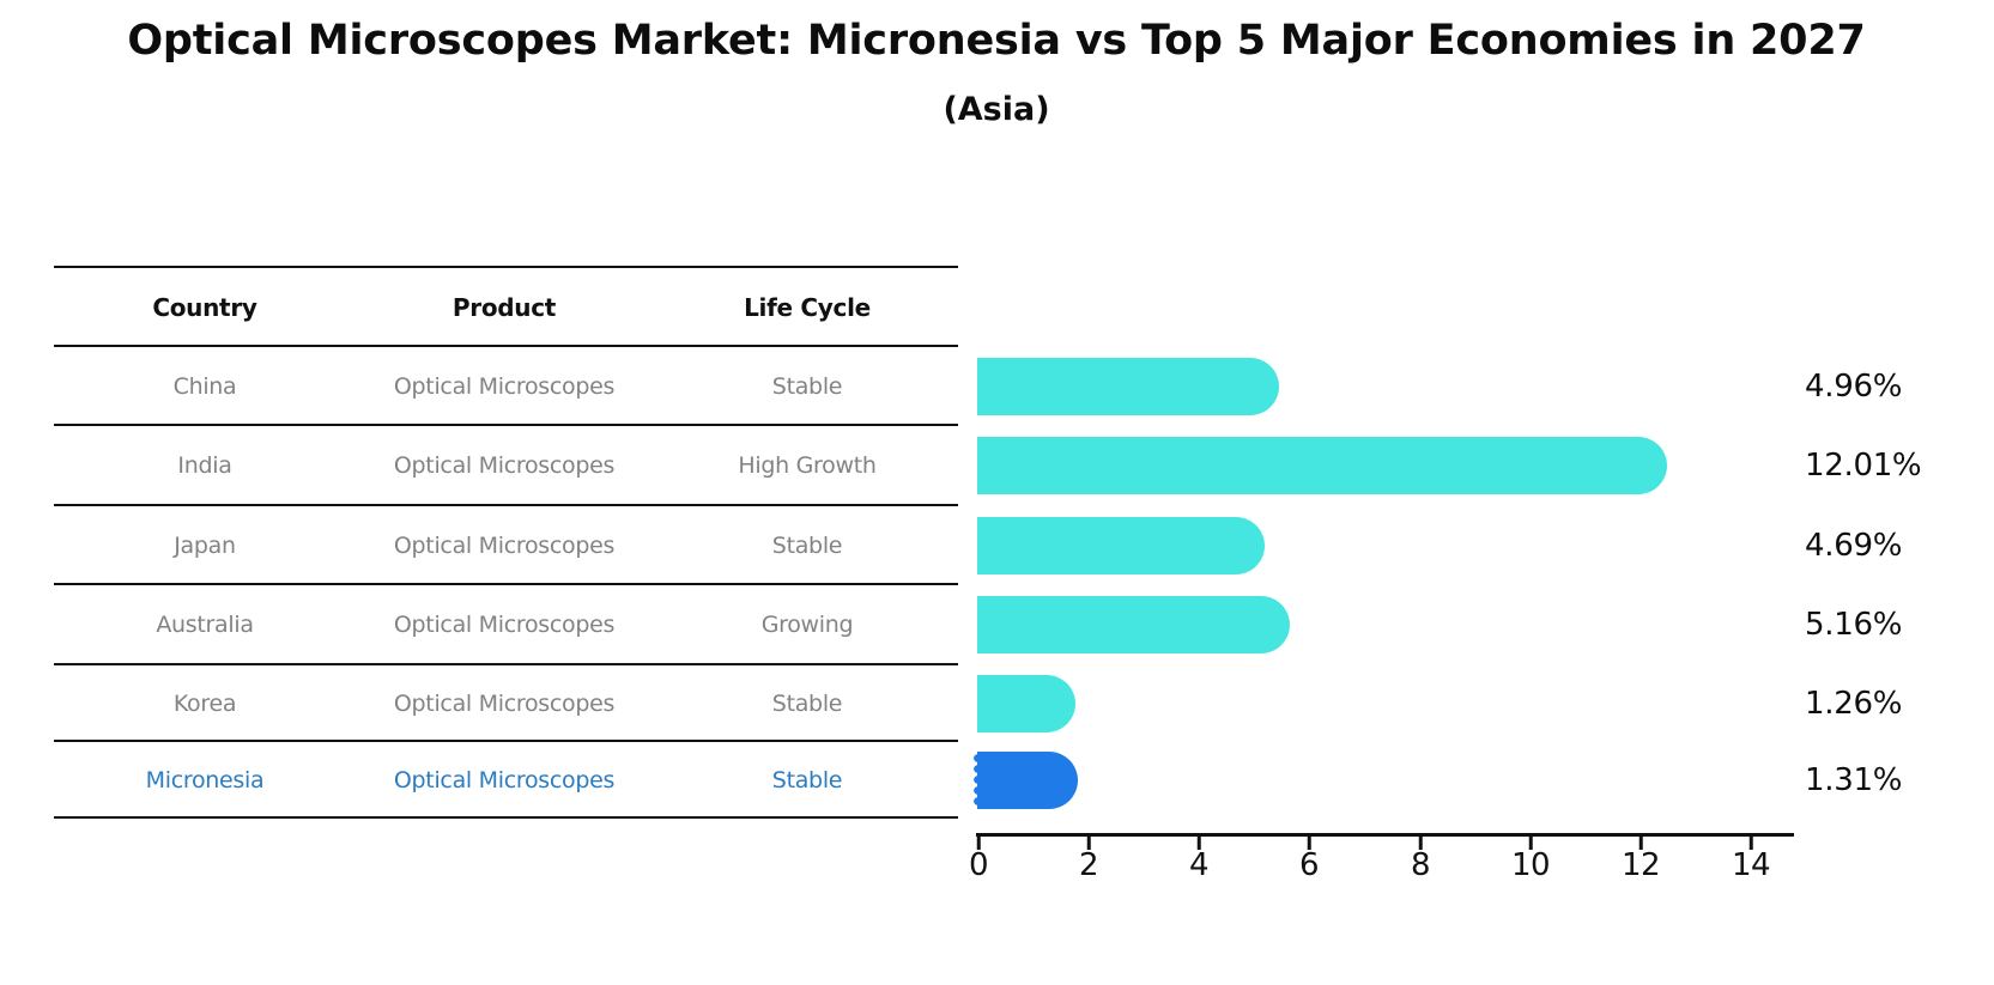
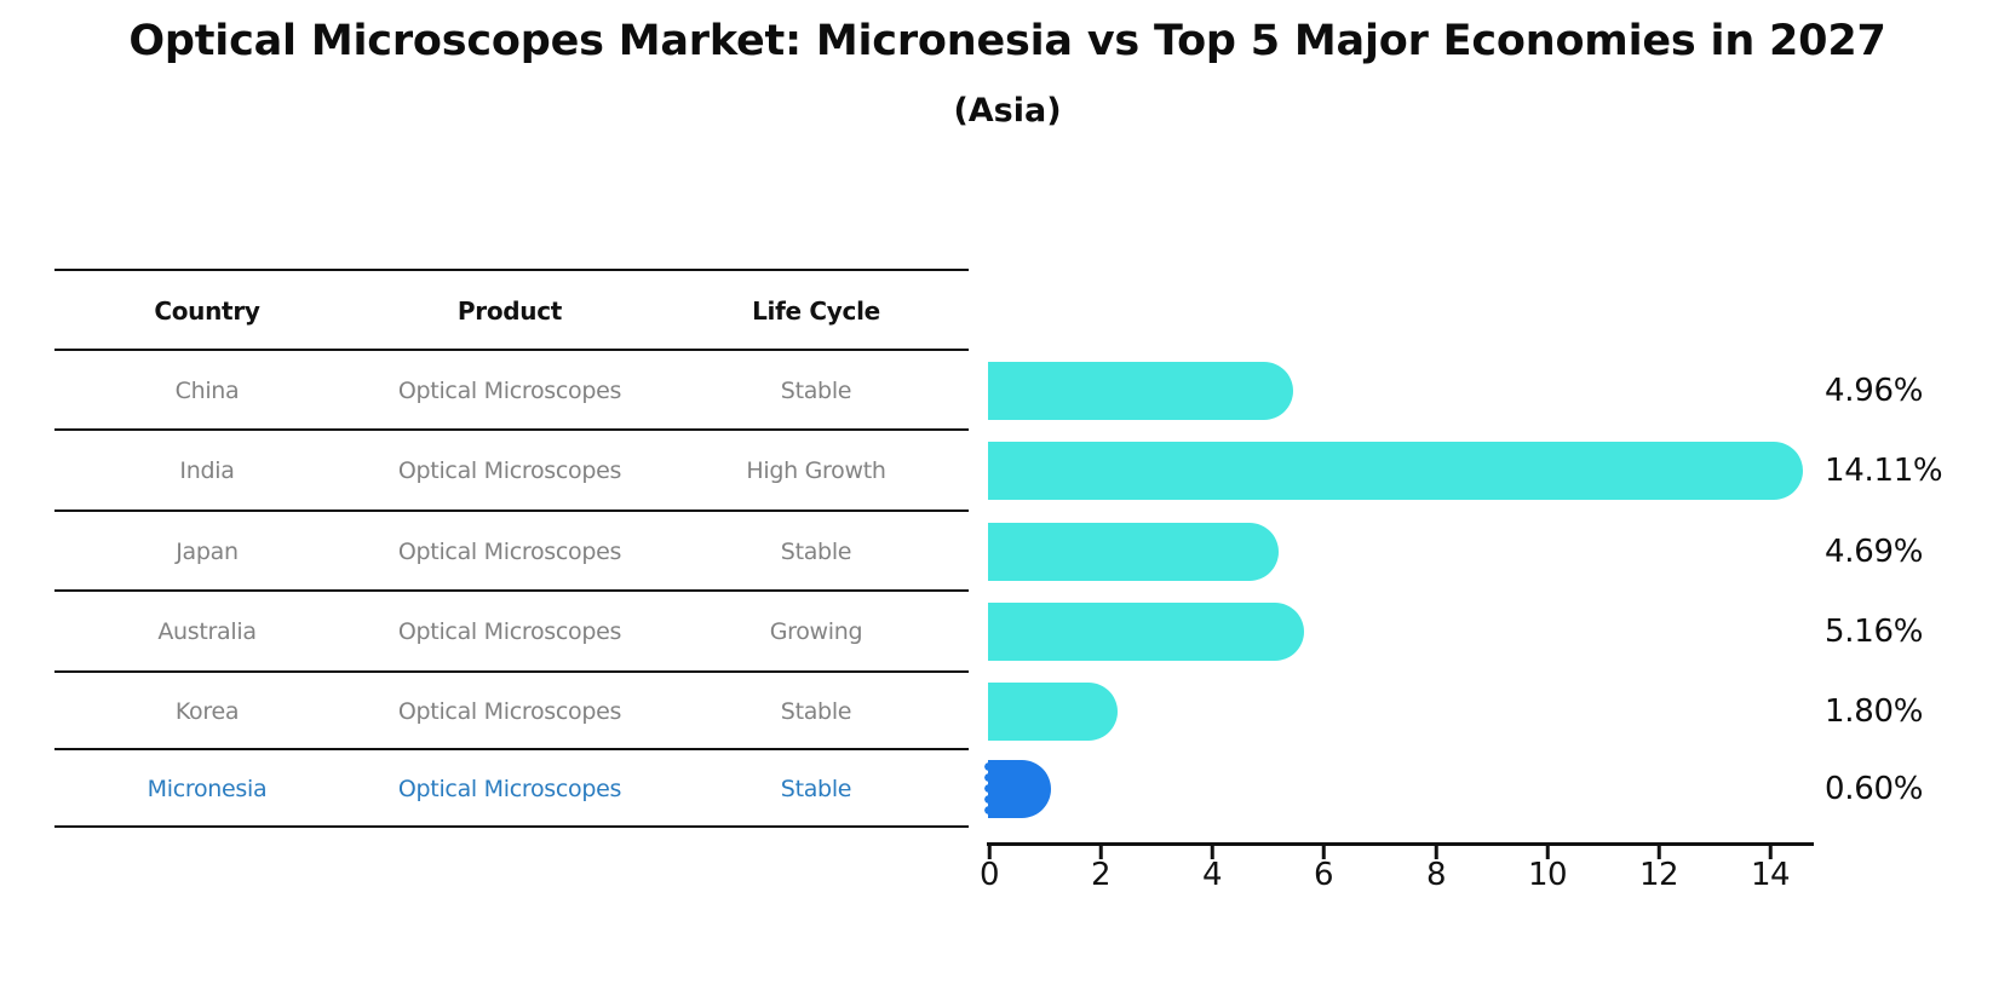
India: 12.01% -> 14.11%
Korea: 1.26% -> 1.80%
Micronesia: 1.31% -> 0.60%
